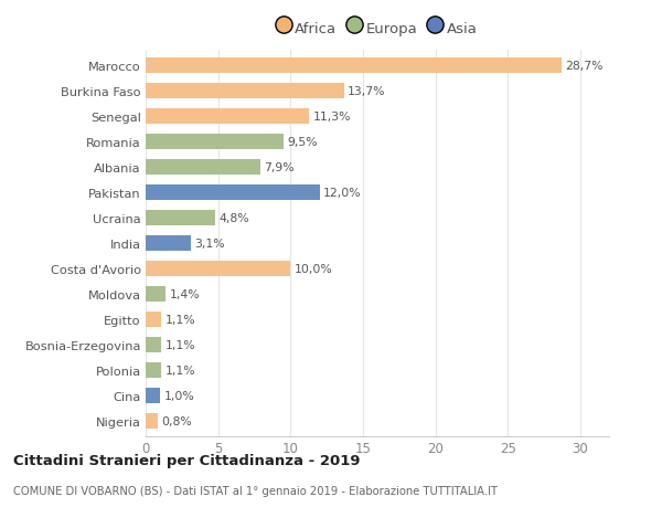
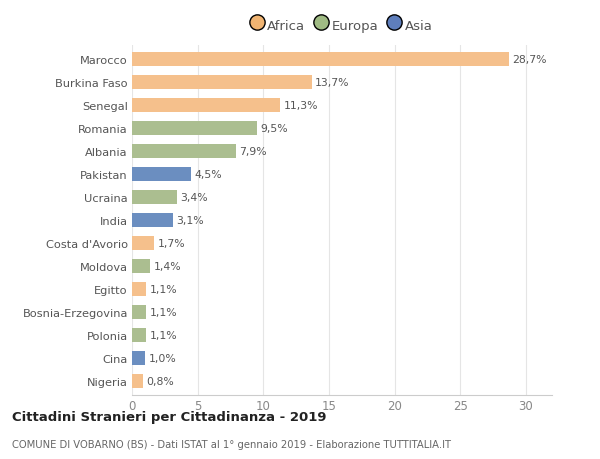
Pakistan: 12,0% -> 4,5%
Ucraina: 4,8% -> 3,4%
Costa d'Avorio: 10,0% -> 1,7%
